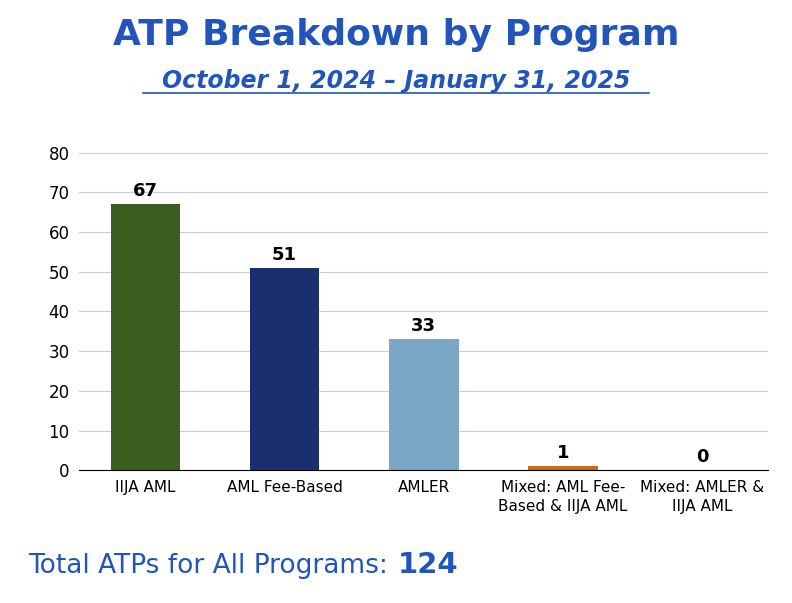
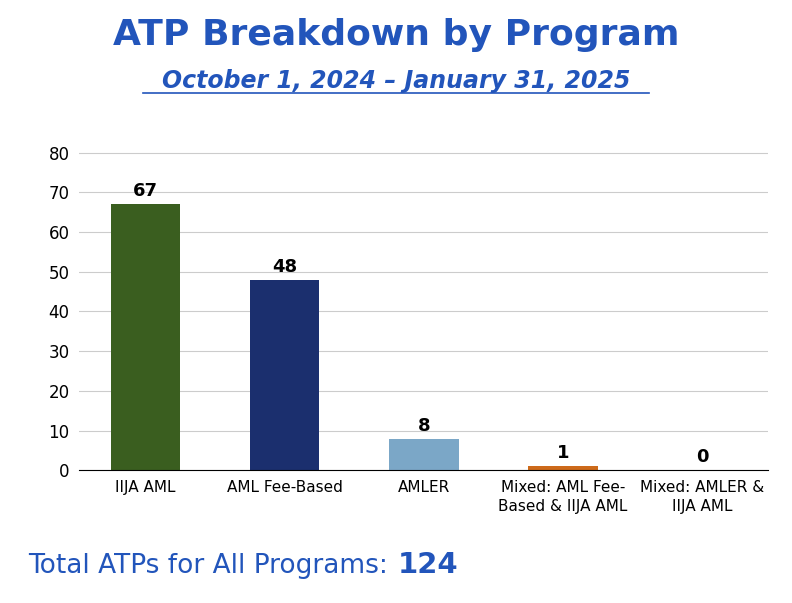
AML Fee-Based: 51 -> 48
AMLER: 33 -> 8
